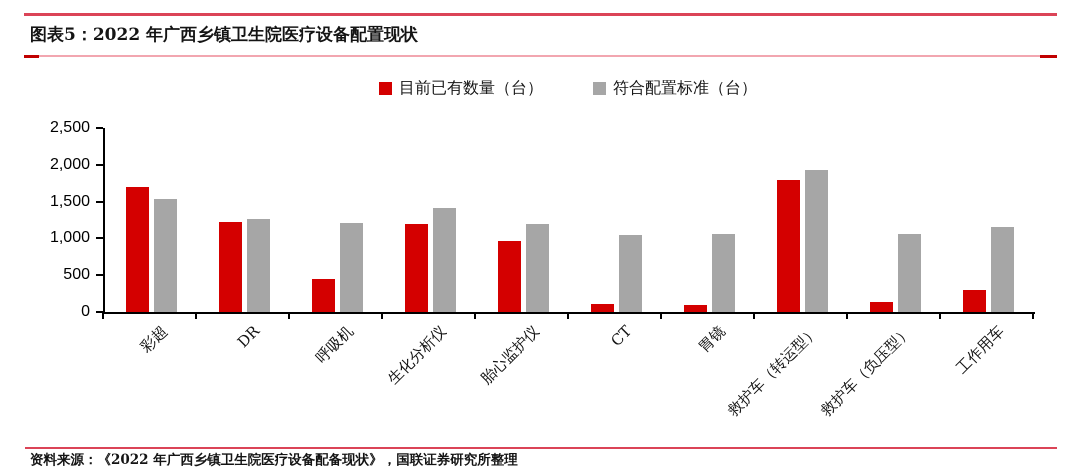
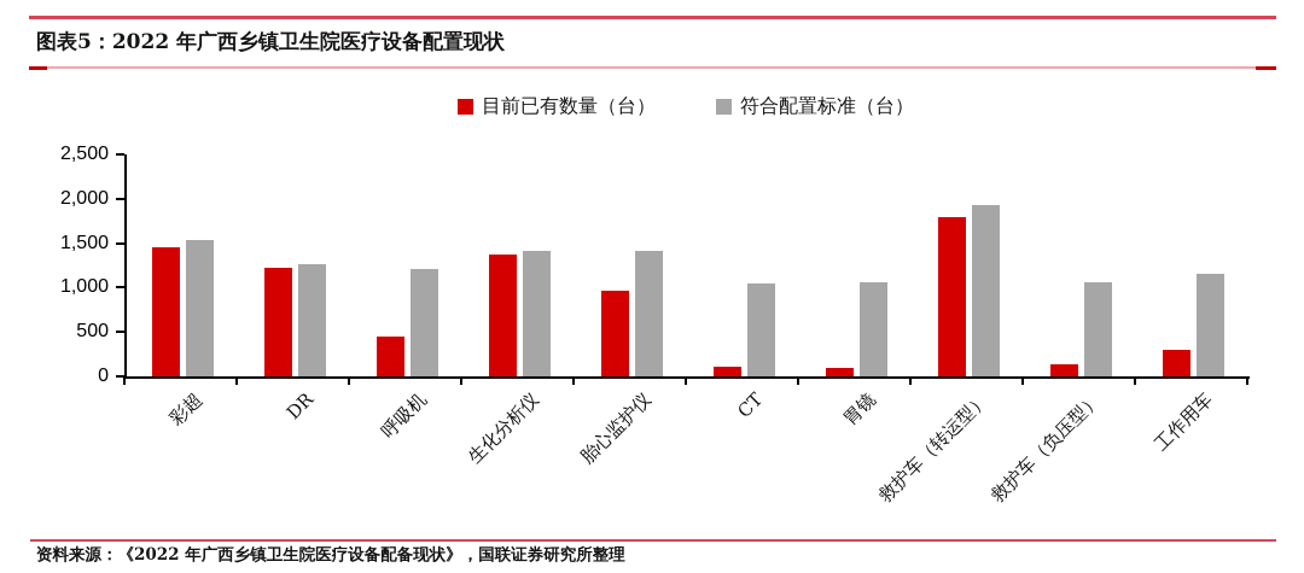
目前已有数量（台）/彩超: 1700 -> 1400
目前已有数量（台）/生化分析仪: 1200 -> 1400
符合配置标准（台）/胎心监护仪: 1200 -> 1400
